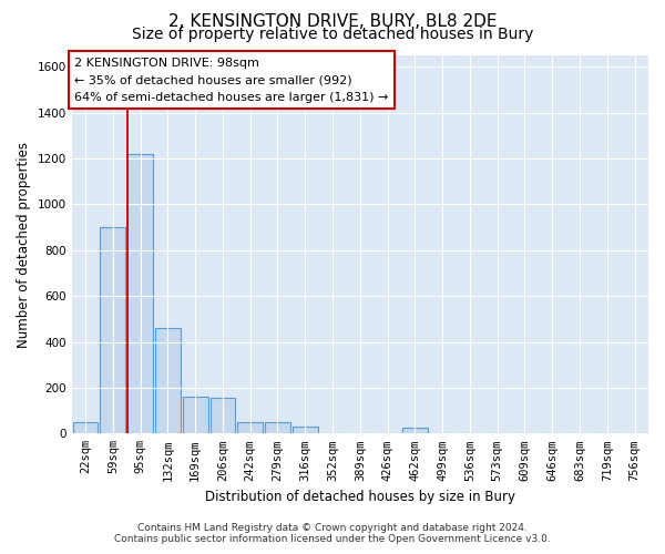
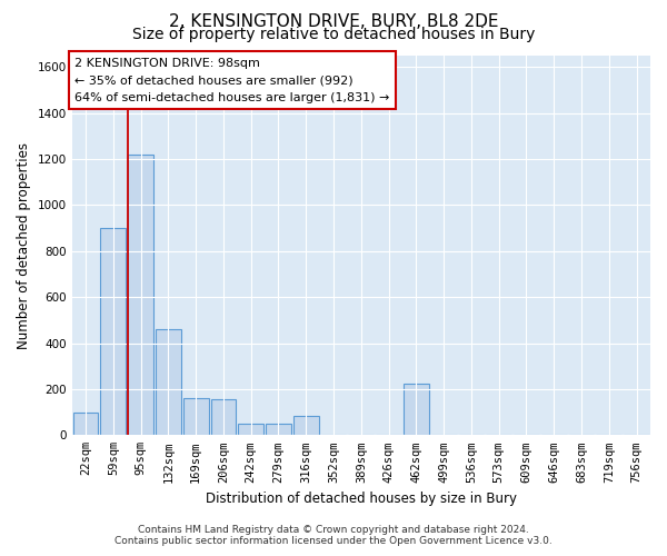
22sqm: 50 -> 100
316sqm: 30 -> 85
462sqm: 25 -> 225
